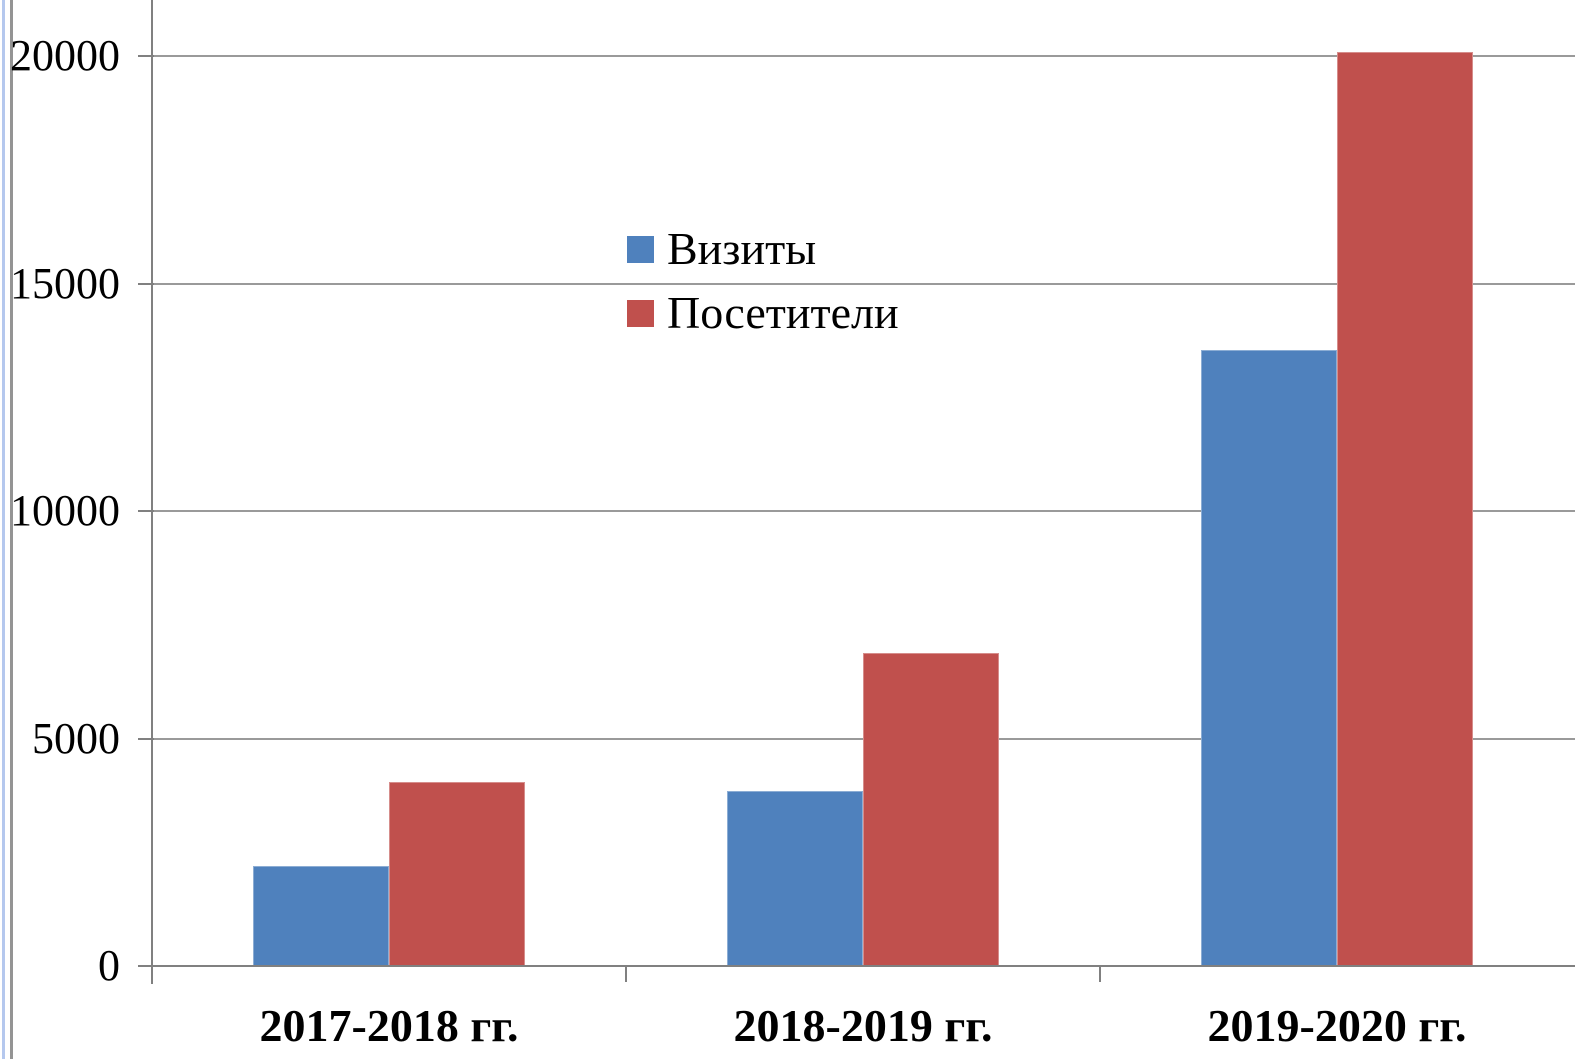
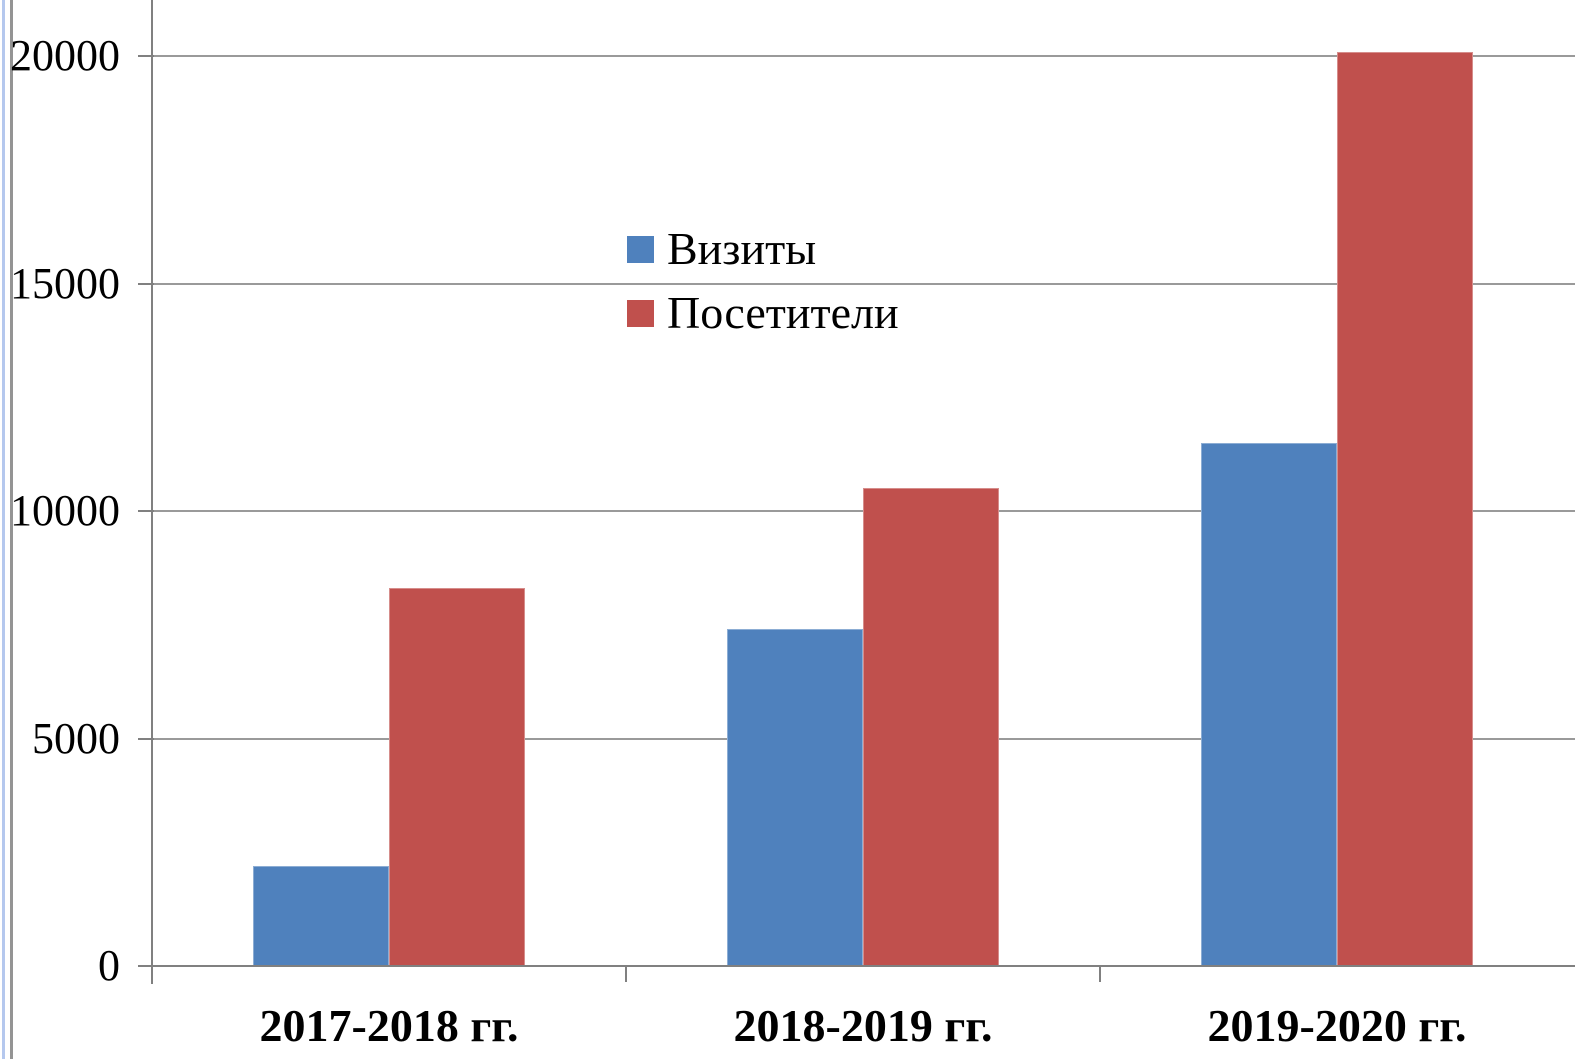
Посетители/2017-2018 гг.: 4000 -> 8300
Визиты/2018-2019 гг.: 3800 -> 7400
Посетители/2018-2019 гг.: 6900 -> 10500
Визиты/2019-2020 гг.: 13500 -> 11500
